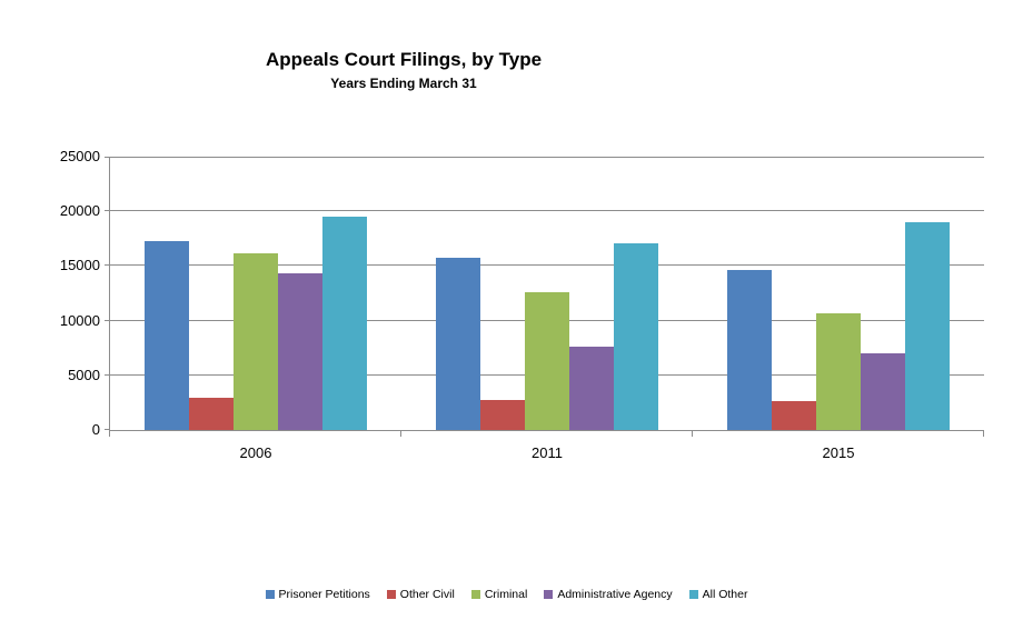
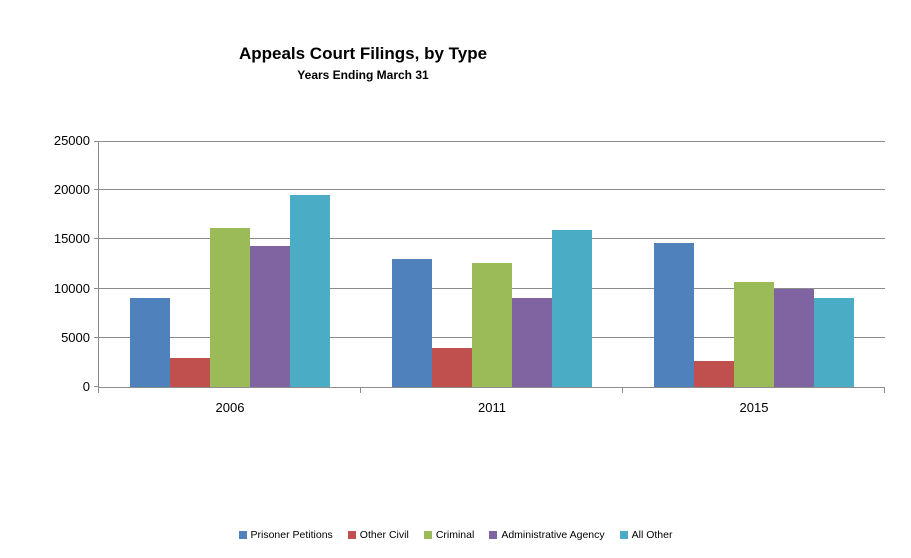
Prisoner Petitions/2006: 17000 -> 9000
Prisoner Petitions/2011: 16000 -> 13000
Other Civil/2011: 3000 -> 4000
Administrative Agency/2011: 8000 -> 9000
All Other/2011: 17000 -> 16000
Administrative Agency/2015: 7000 -> 10000
All Other/2015: 19000 -> 9000
